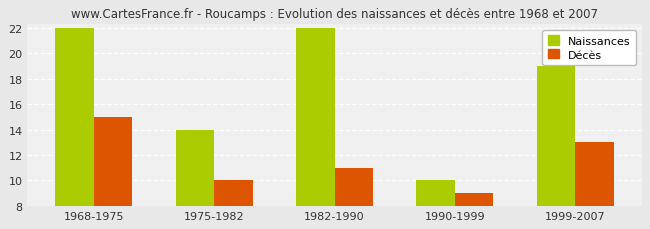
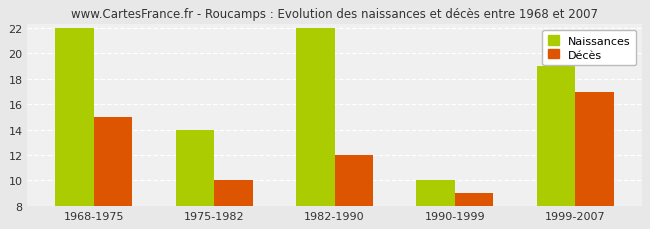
Décès/1982-1990: 11 -> 12
Décès/1999-2007: 13 -> 17
